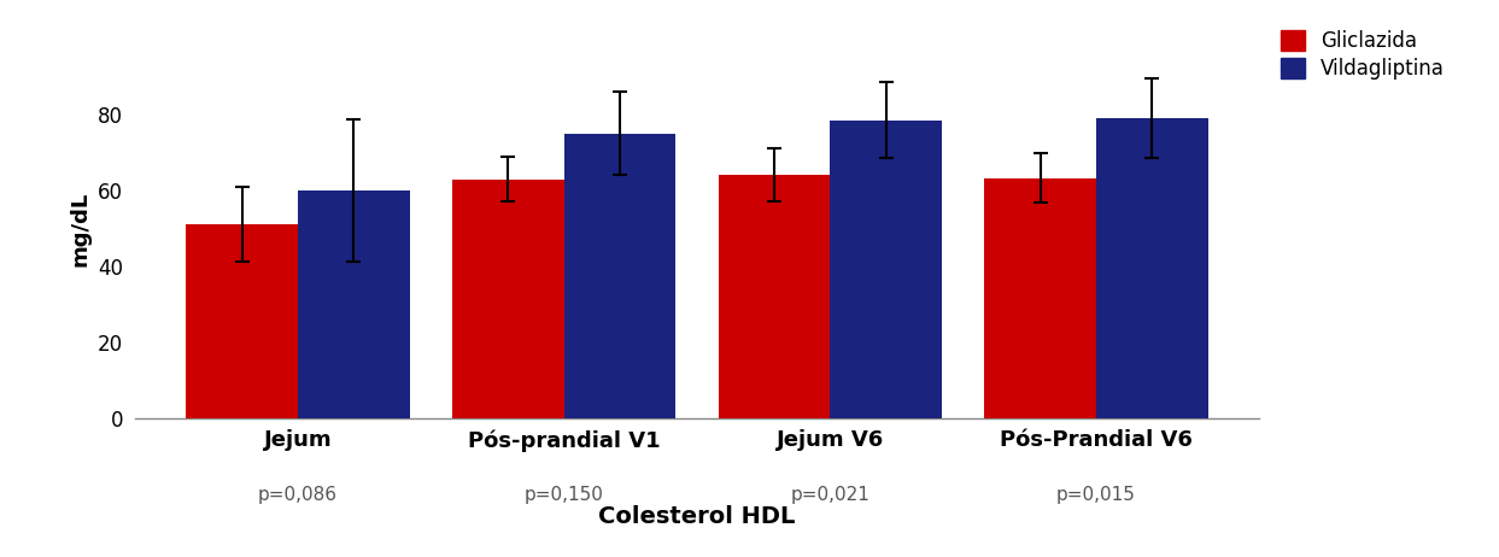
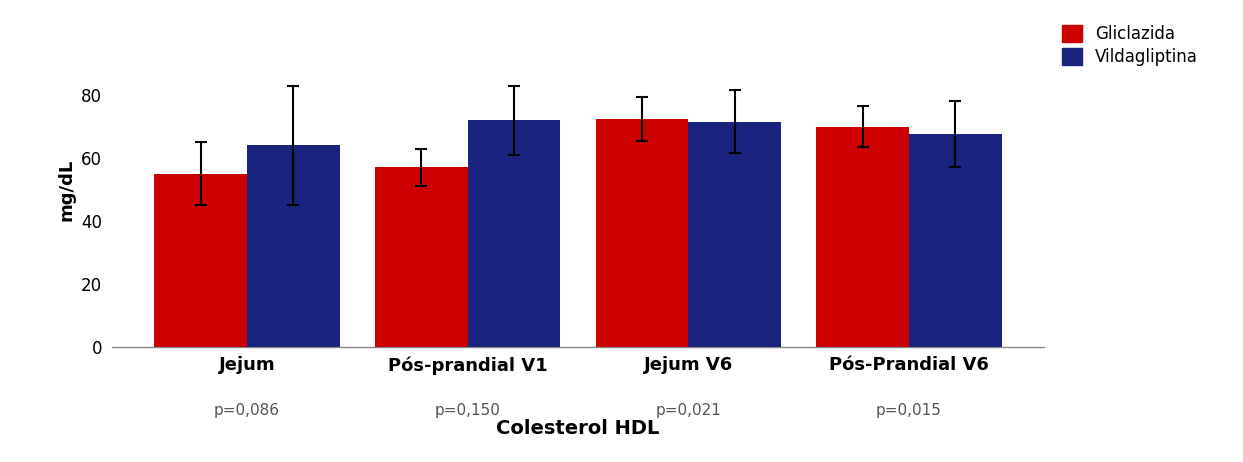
Gliclazida/Jejum: 51.1 -> 55.0
Vildagliptina/Jejum: 60.0 -> 64.0
Gliclazida/Pós-prandial V1: 63.0 -> 57.0
Vildagliptina/Pós-prandial V1: 75.0 -> 72.0
Gliclazida/Jejum V6: 64.0 -> 72.5
Vildagliptina/Jejum V6: 78.5 -> 71.5
Gliclazida/Pós-Prandial V6: 63.3 -> 70.0
Vildagliptina/Pós-Prandial V6: 79.0 -> 67.5
